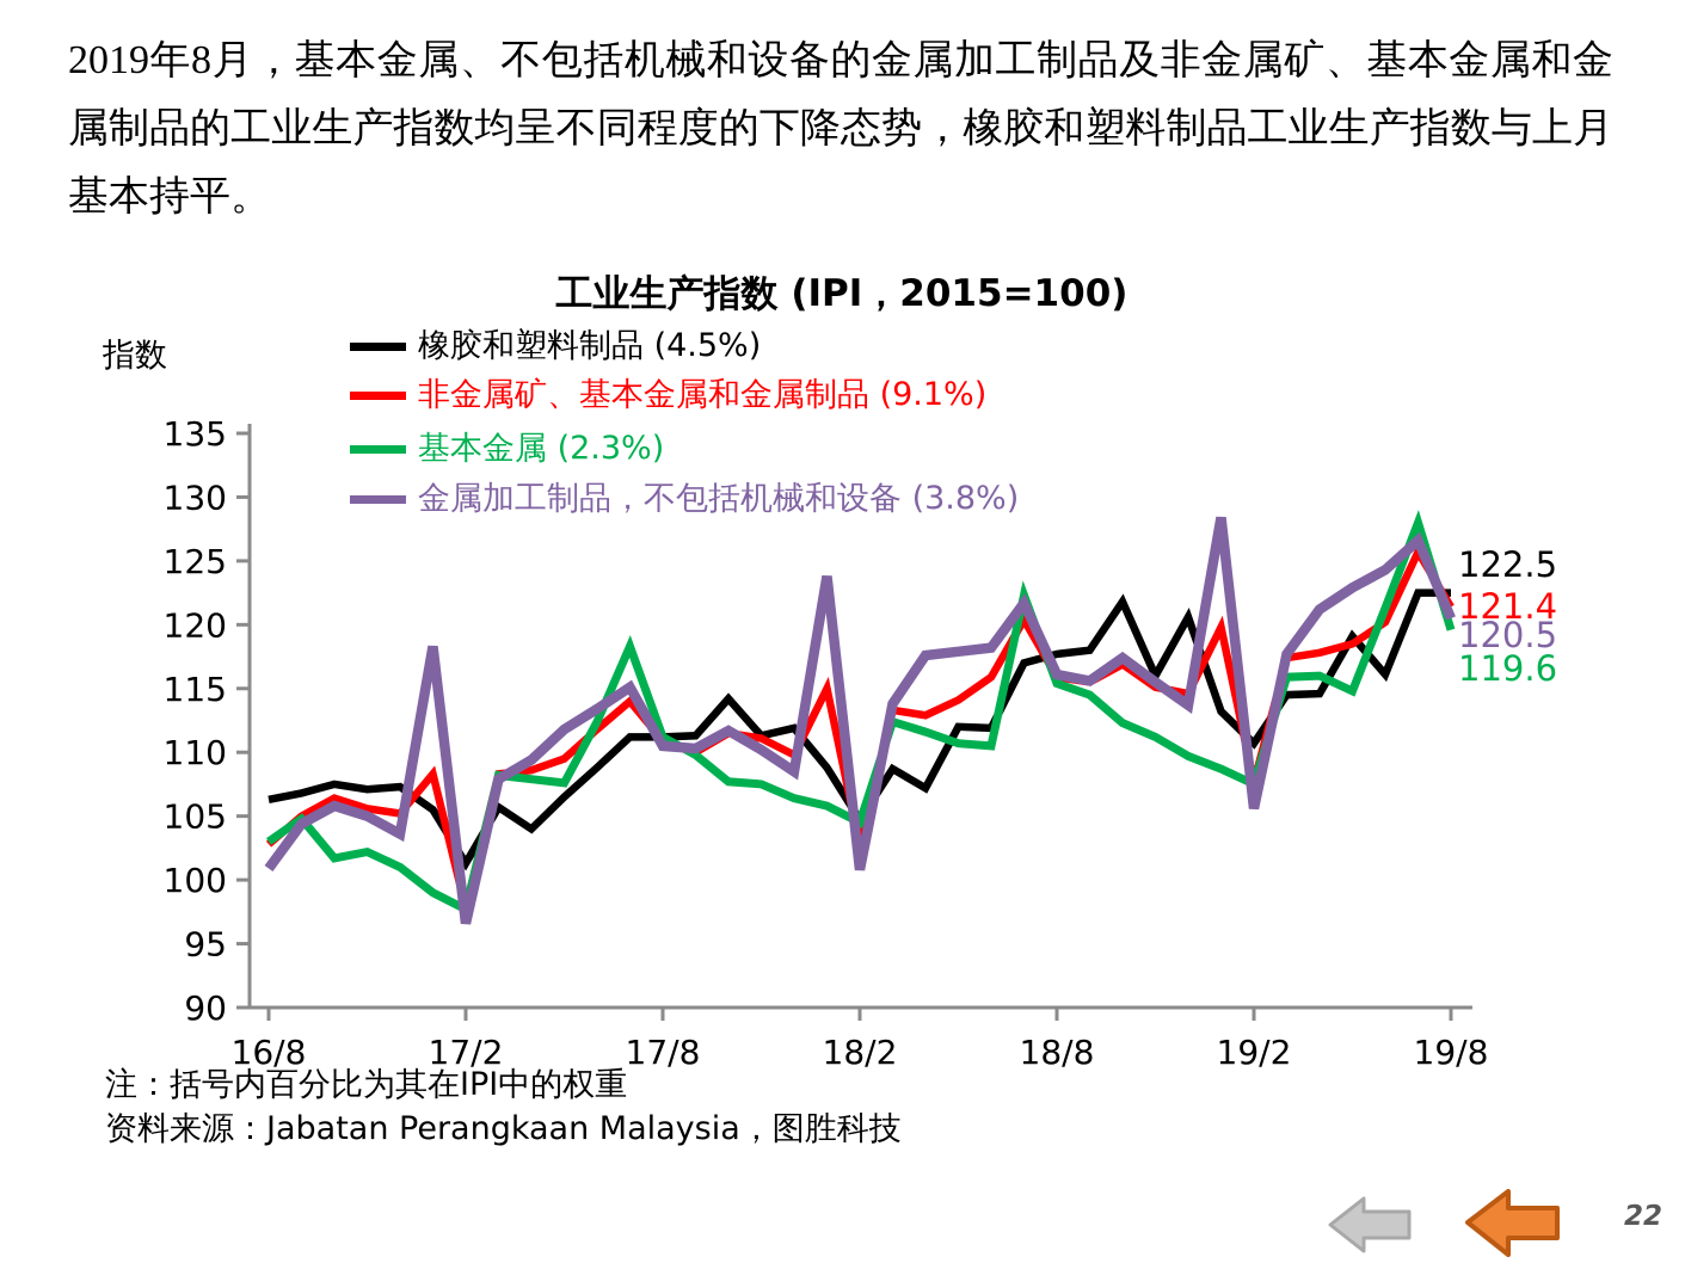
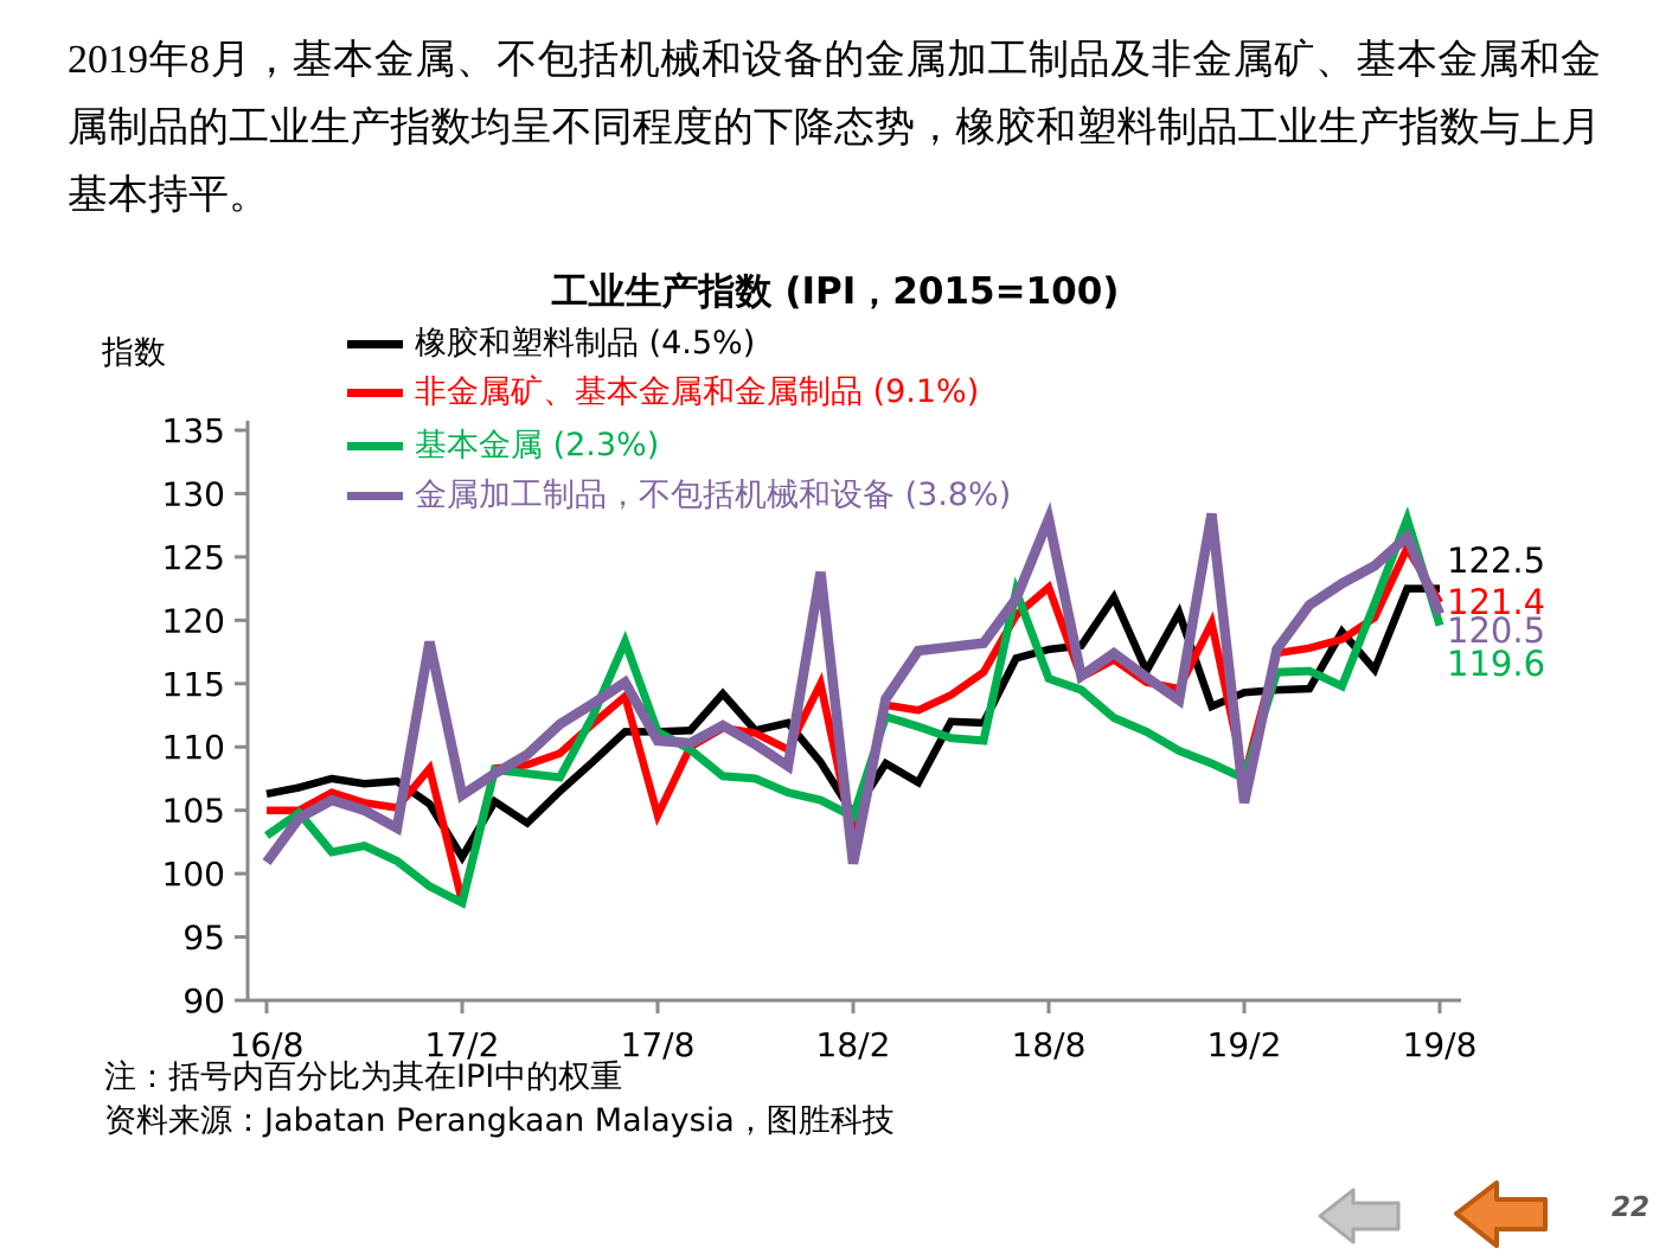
非金属矿、基本金属和金属制品 (9.1%)/16/8: 102.8 -> 105.0
金属加工制品，不包括机械和设备 (3.8%)/17/2: 96.6 -> 106.2
非金属矿、基本金属和金属制品 (9.1%)/17/8: 110.9 -> 104.6
非金属矿、基本金属和金属制品 (9.1%)/18/8: 115.9 -> 122.6
金属加工制品，不包括机械和设备 (3.8%)/18/8: 116.1 -> 128.0
橡胶和塑料制品 (4.5%)/19/2: 110.7 -> 114.3
